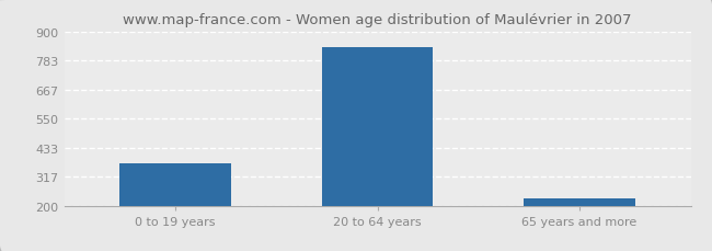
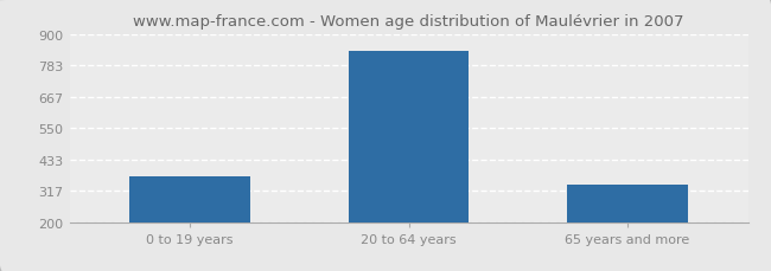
65 years and more: 230 -> 340
